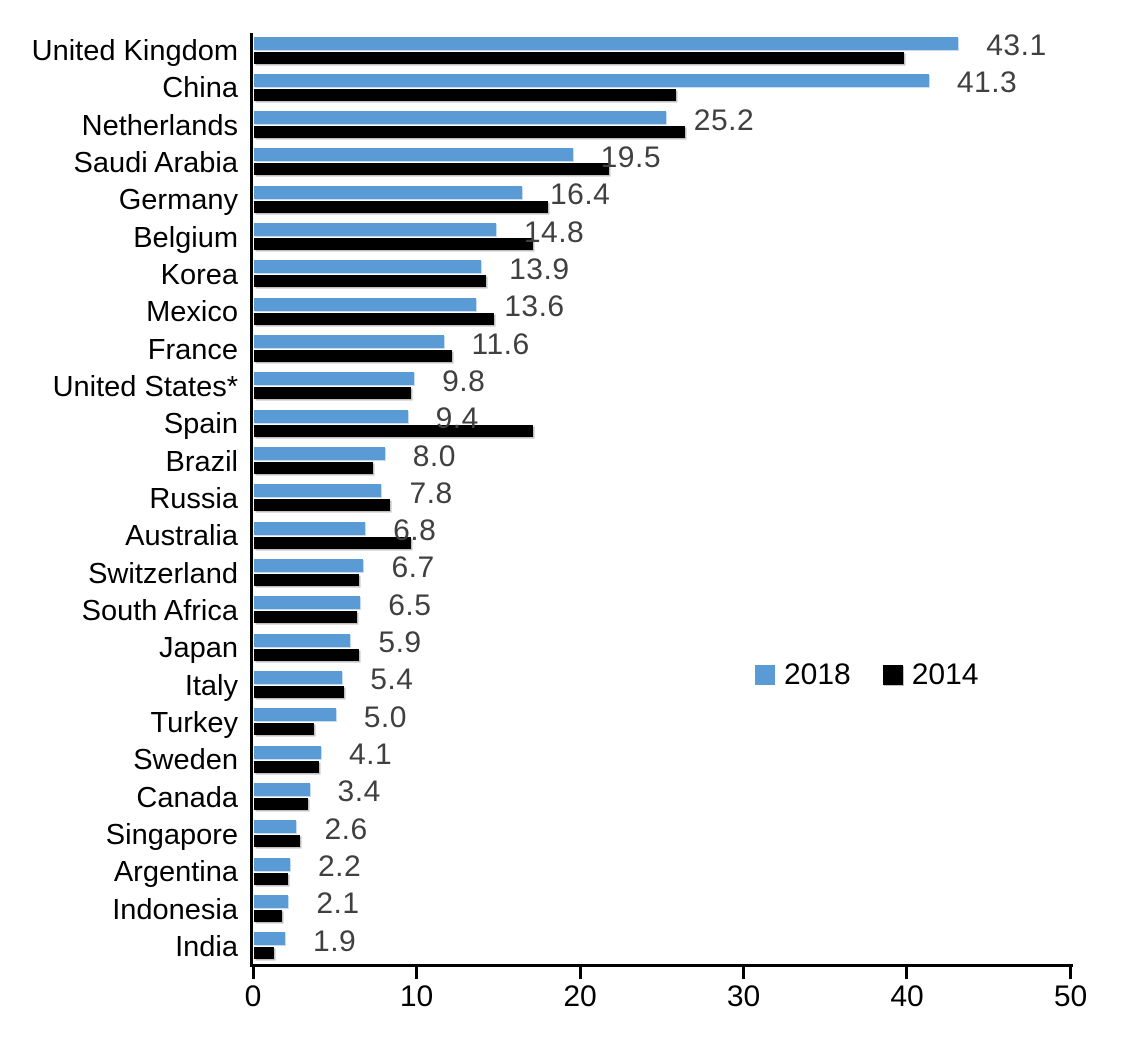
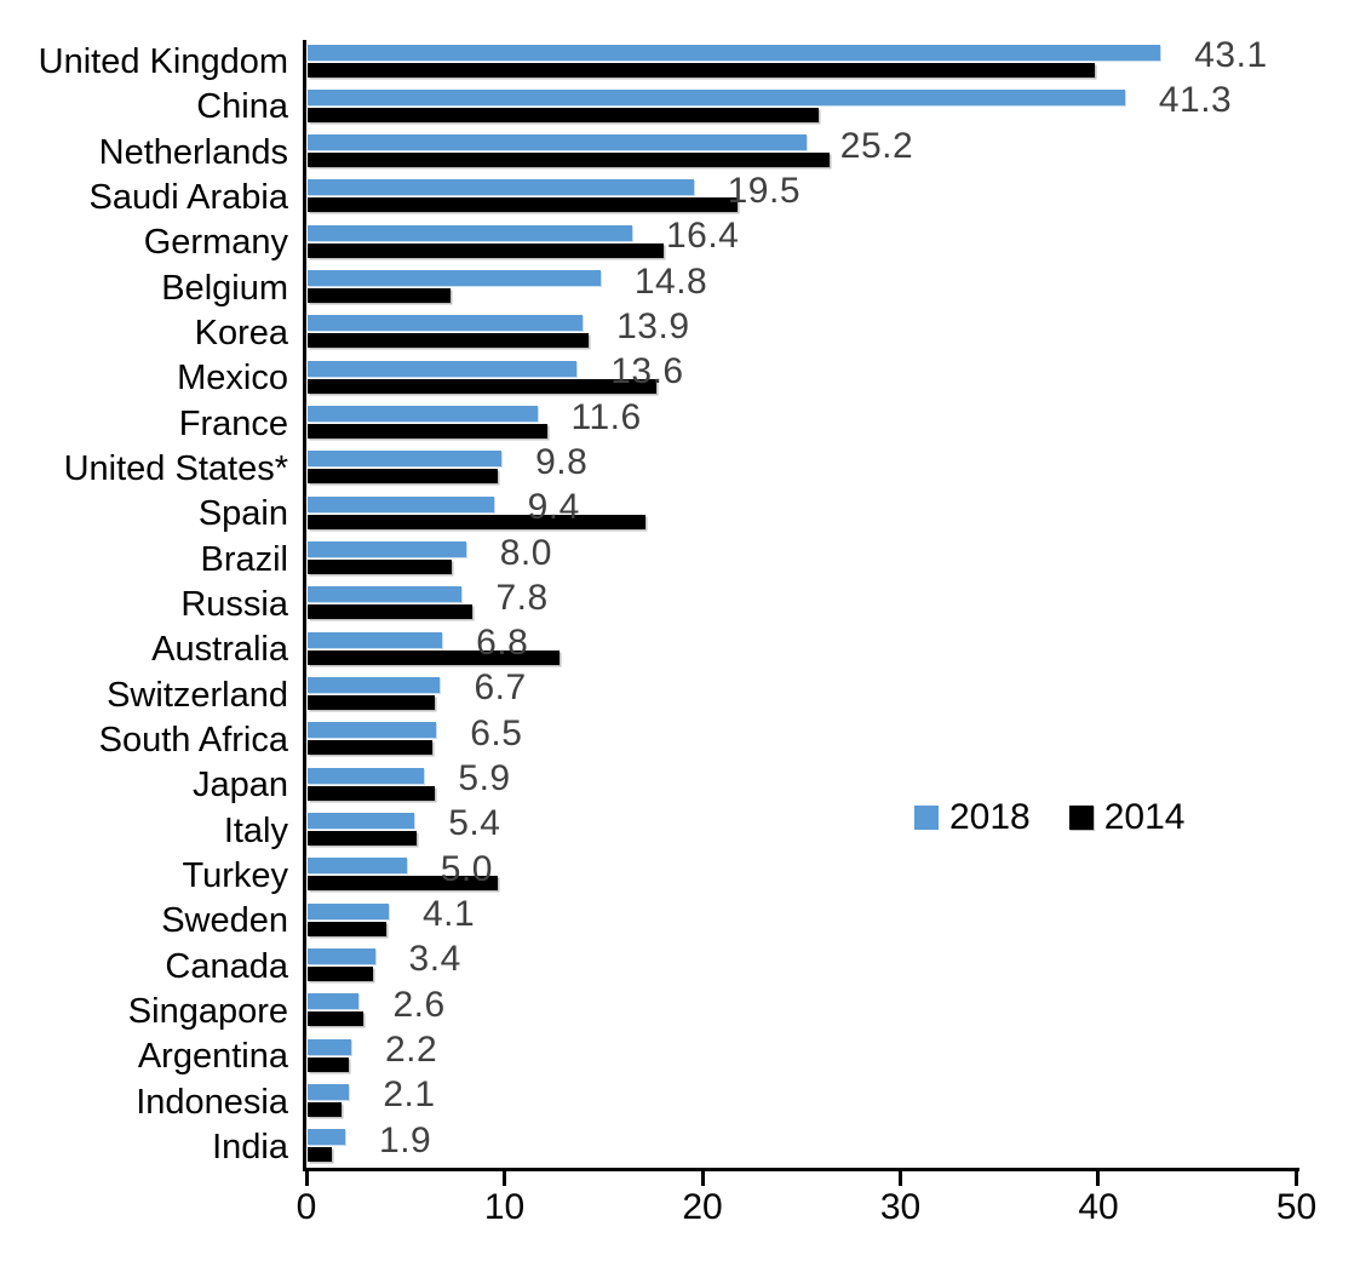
2014/Belgium: 17.1 -> 7.2
2014/Mexico: 14.7 -> 17.6
2014/Australia: 9.6 -> 12.7
2014/Turkey: 3.7 -> 9.6
